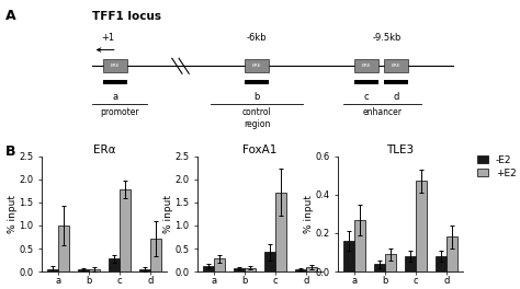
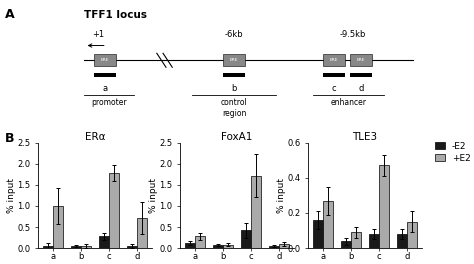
TLE3/+E2/d: 0.18 -> 0.15
